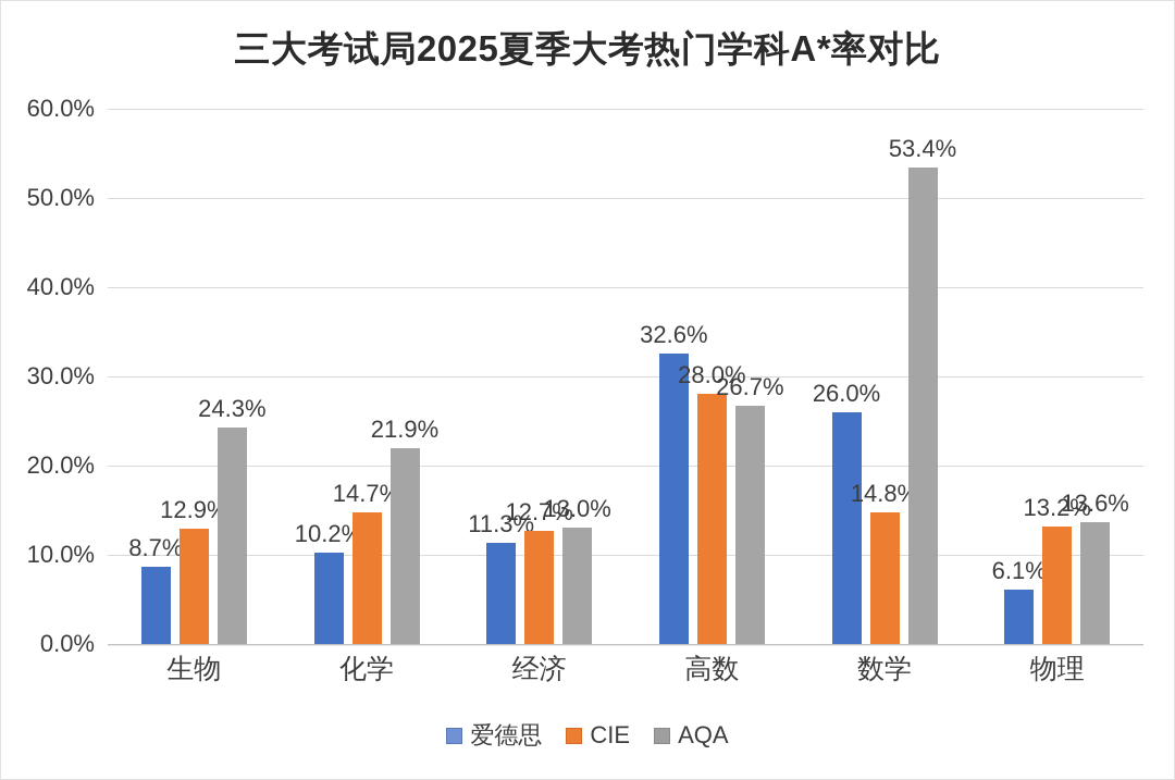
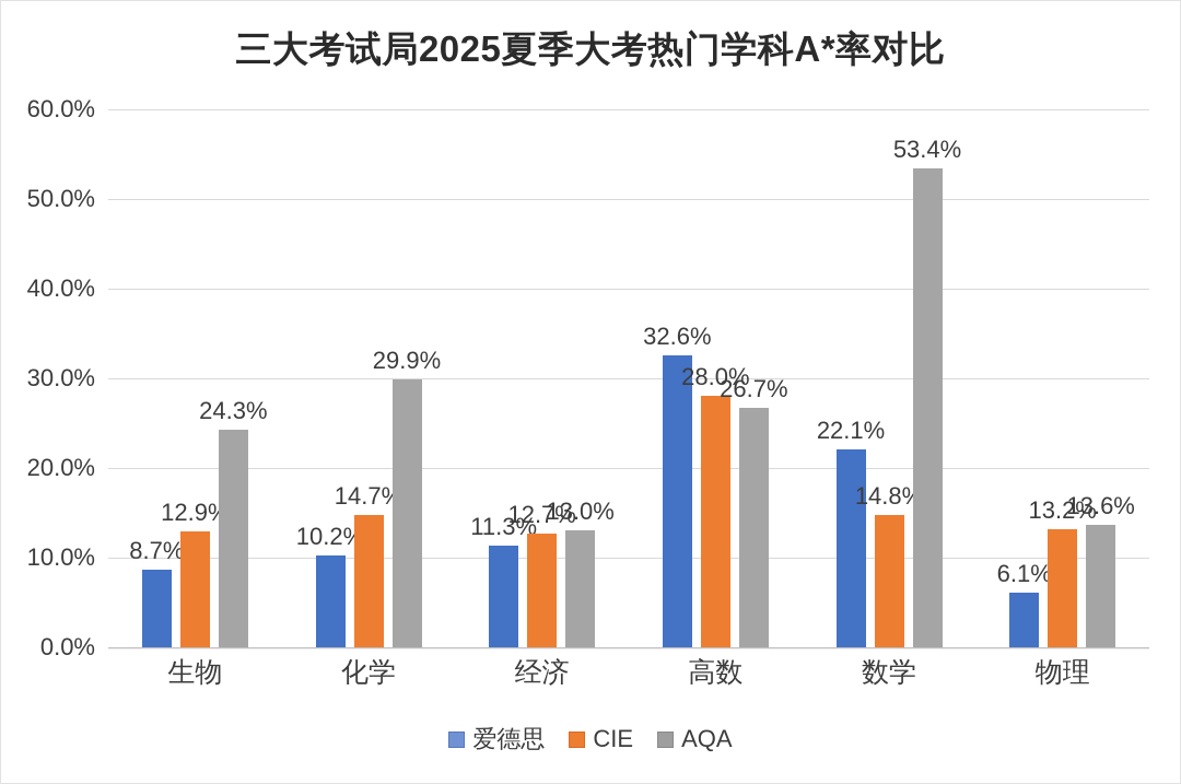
AQA/化学: 21.9% -> 29.9%
爱德思/数学: 26.0% -> 22.1%
